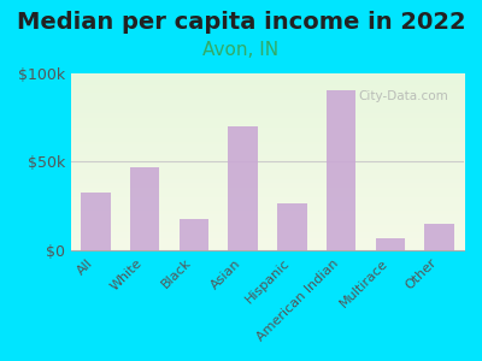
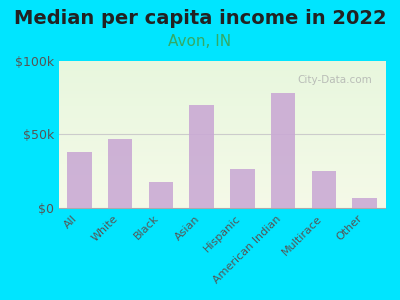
All: $33k -> $38k
American Indian: $90k -> $78k
Multirace: $7k -> $25k
Other: $15k -> $7k
